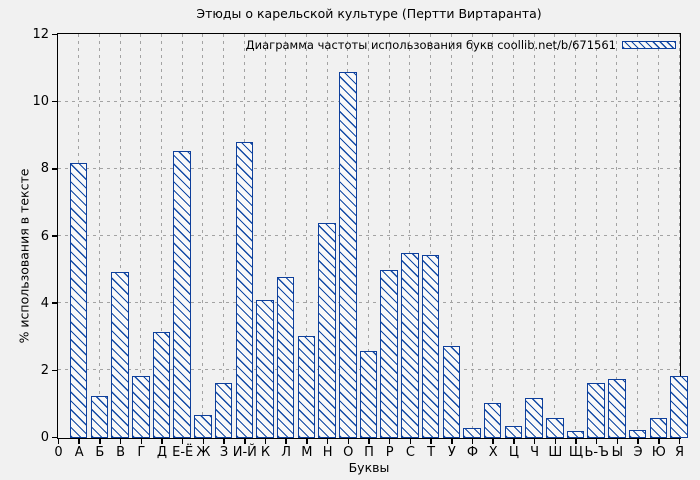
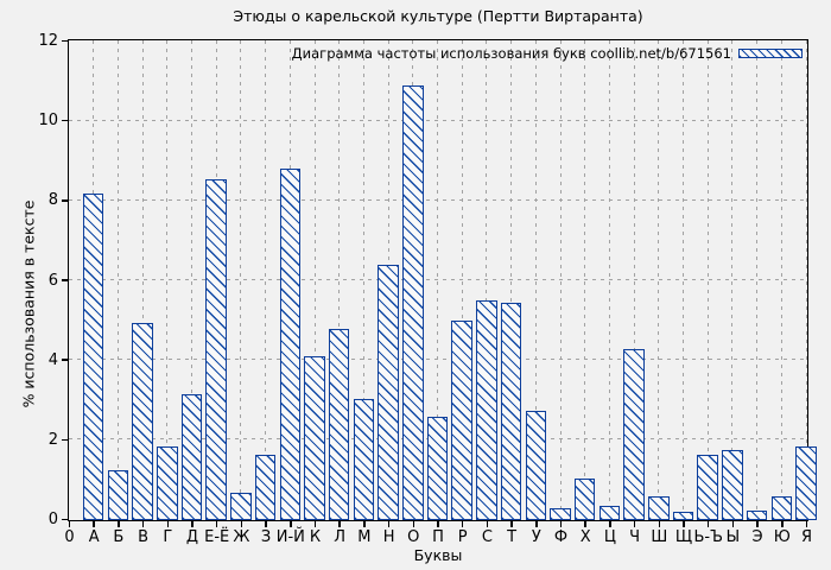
Ч: 1.2 -> 4.3
